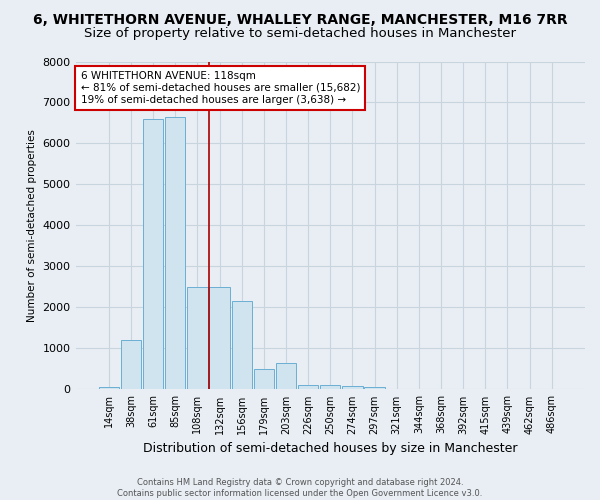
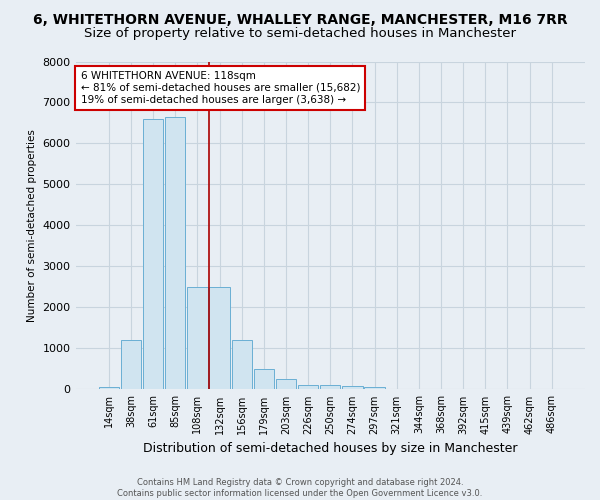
156sqm: 2150 -> 1200
203sqm: 650 -> 250
